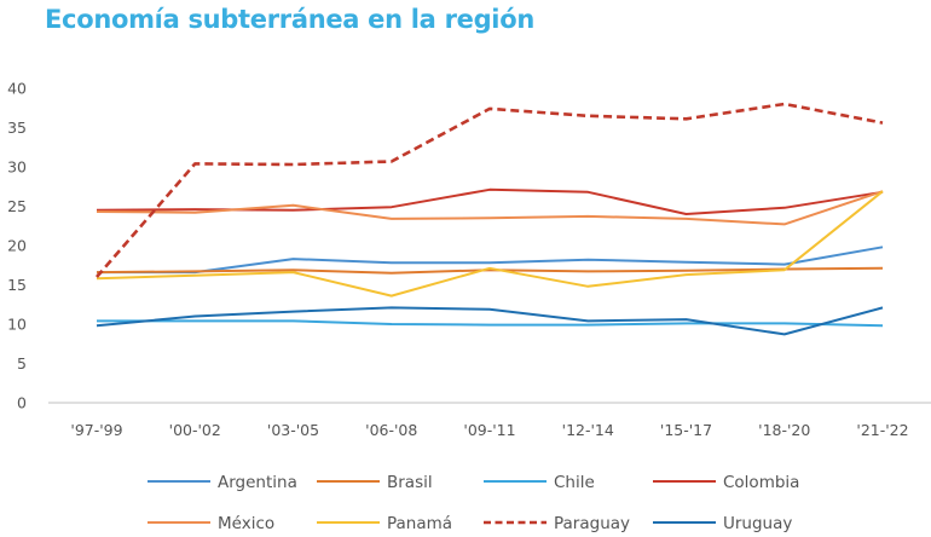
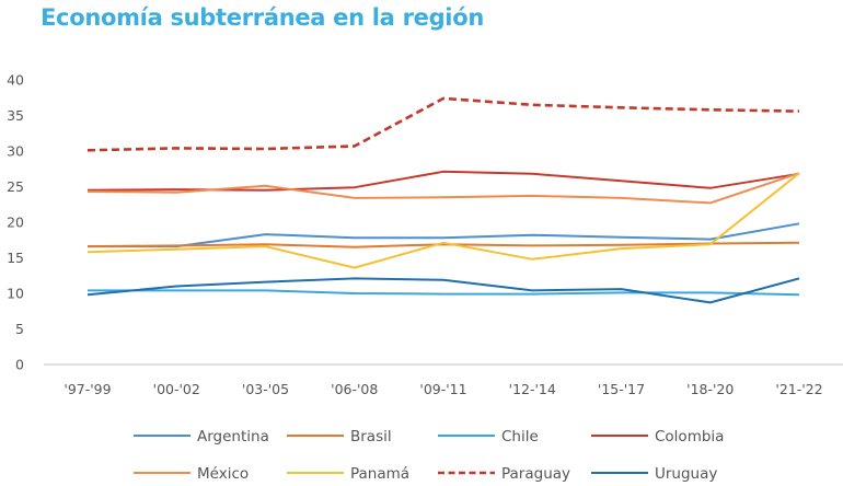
Paraguay/'97-'99: 16 -> 30
Colombia/'15-'17: 24 -> 26
Paraguay/'18-'20: 38 -> 36
